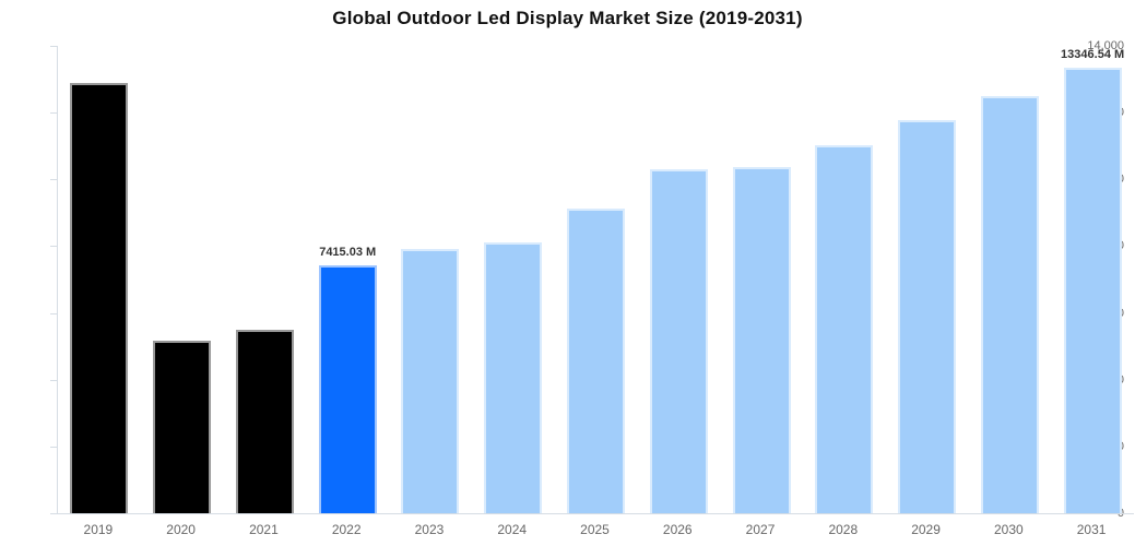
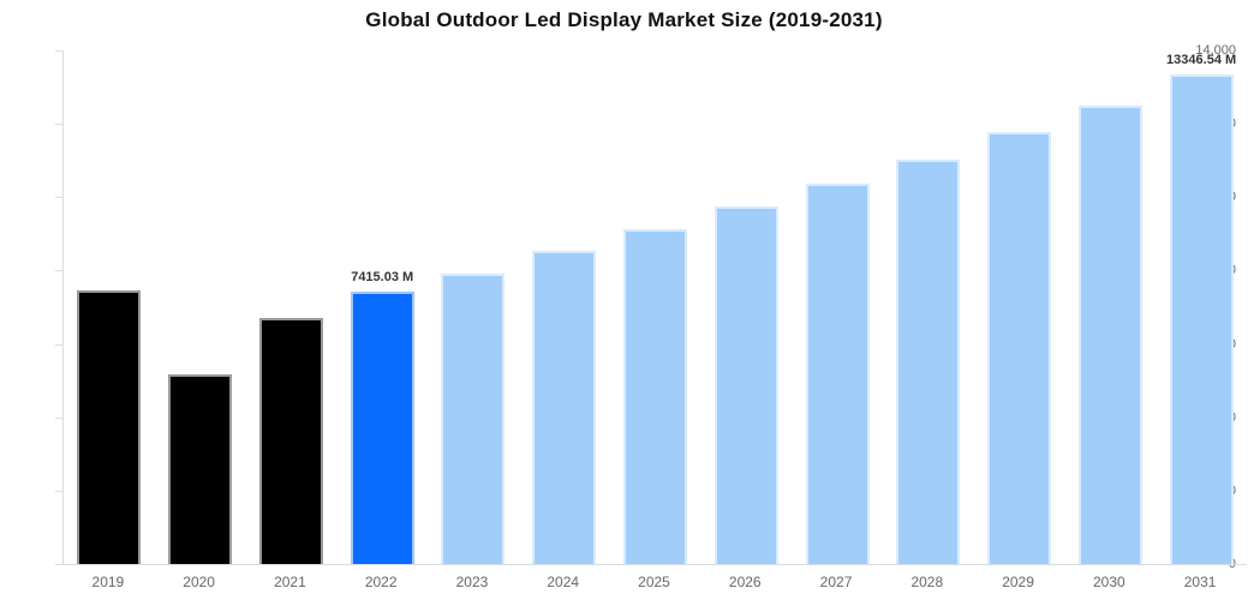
2019: 12900 -> 7500
2021: 5500 -> 6700
2024: 8100 -> 8500
2026: 10300 -> 9800
